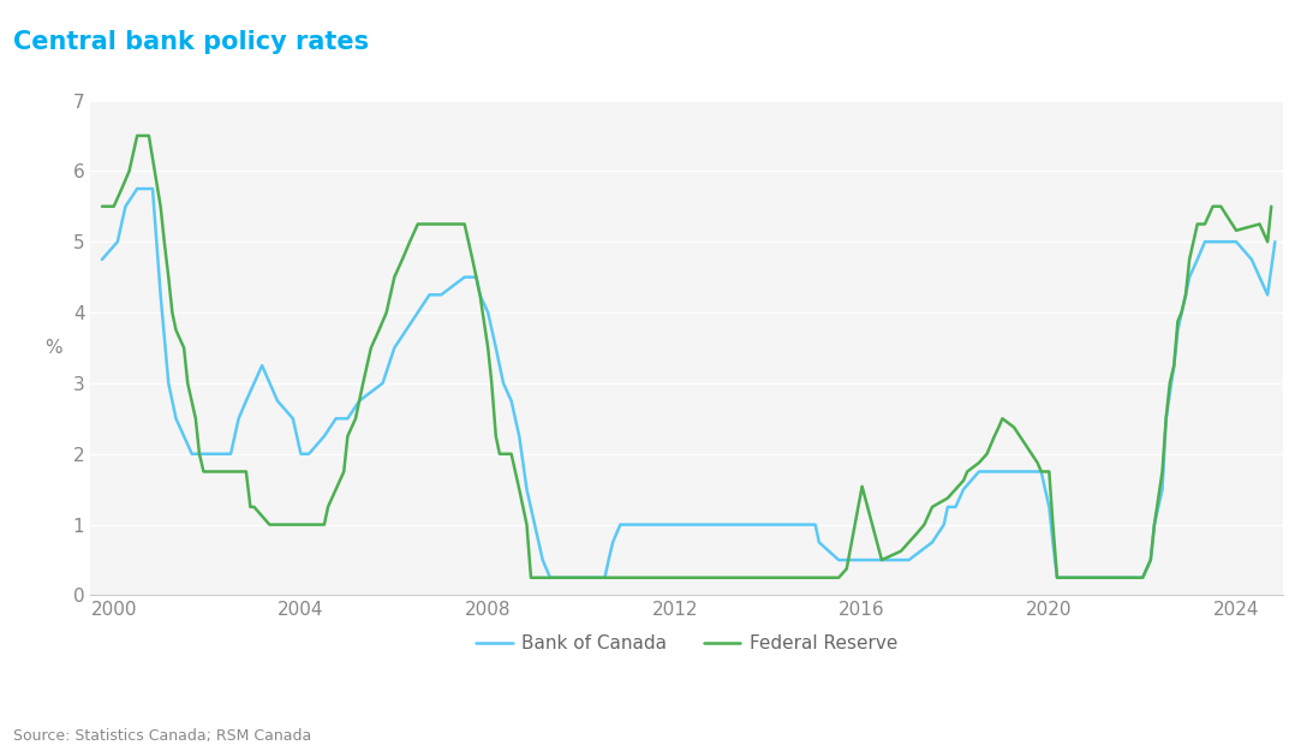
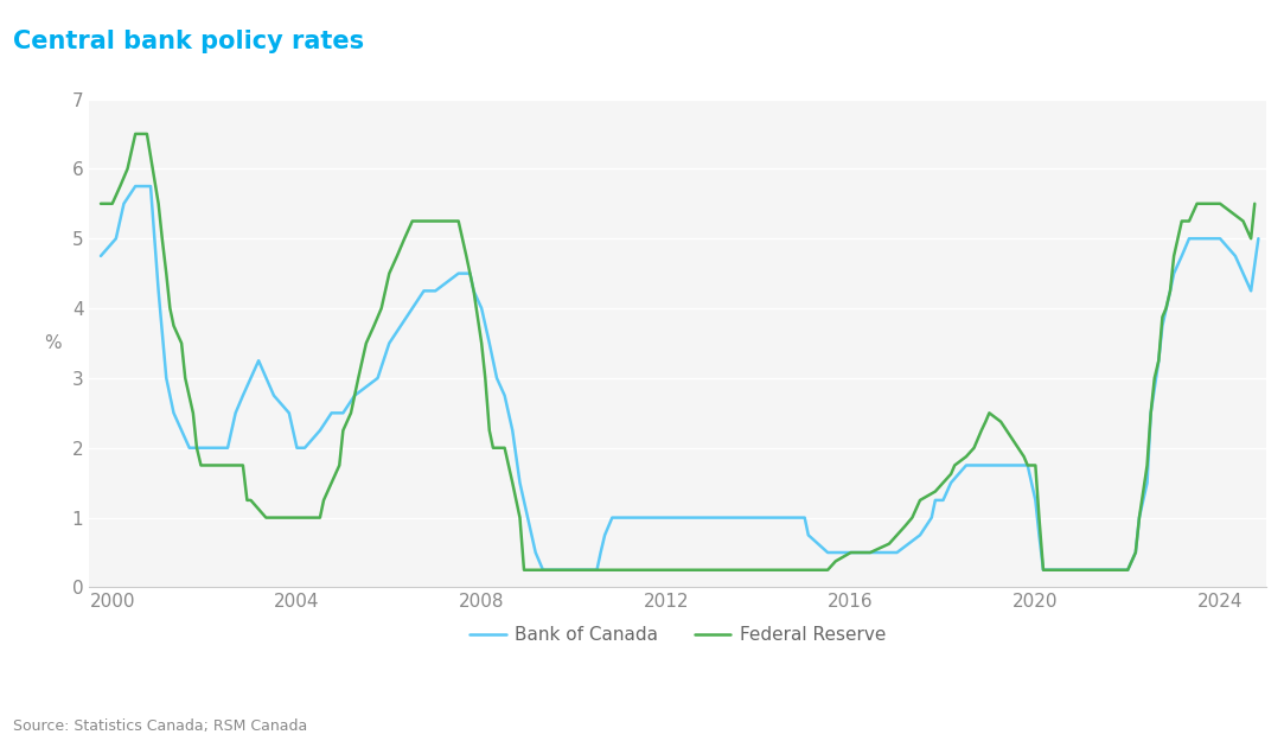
Federal Reserve/2016: 1.54 -> 0.50
Federal Reserve/2024: 5.16 -> 5.50
